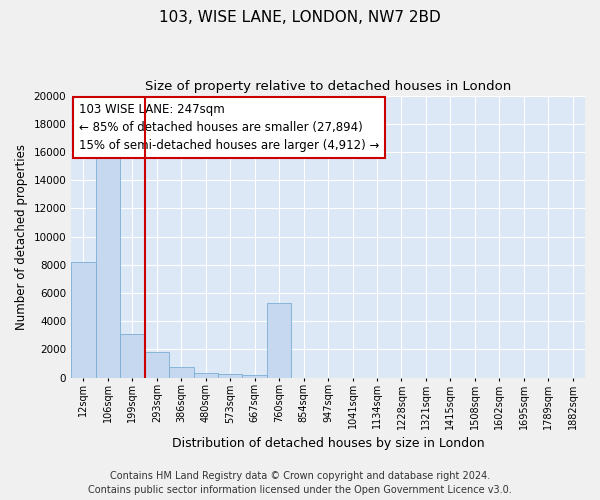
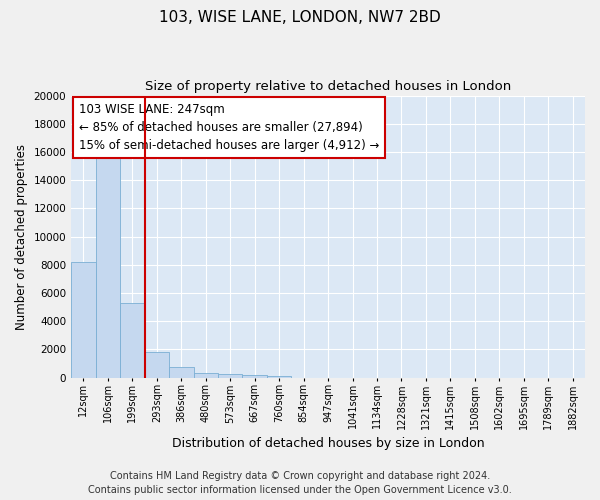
199sqm: 3100 -> 5300
760sqm: 5300 -> 100
